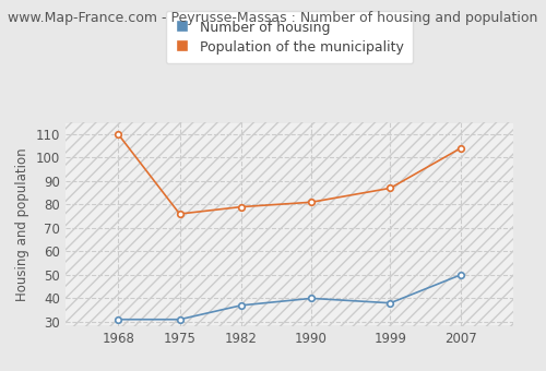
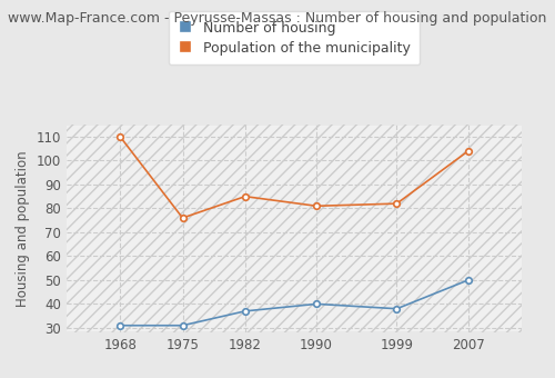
Population of the municipality/1982: 79 -> 85
Population of the municipality/1999: 87 -> 82
